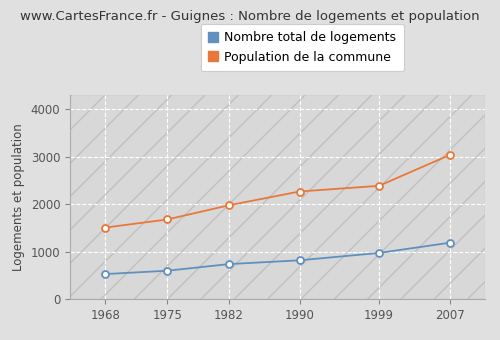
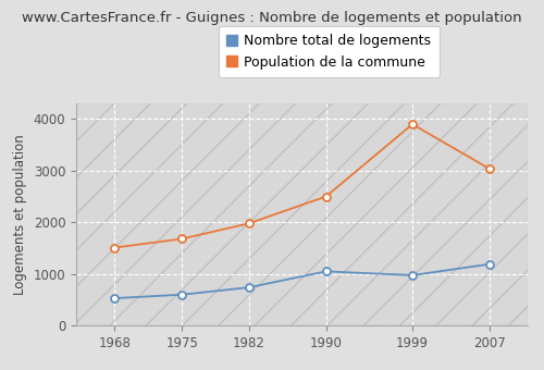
Nombre total de logements/1990: 820 -> 1050
Population de la commune/1990: 2270 -> 2500
Population de la commune/1999: 2390 -> 3900
